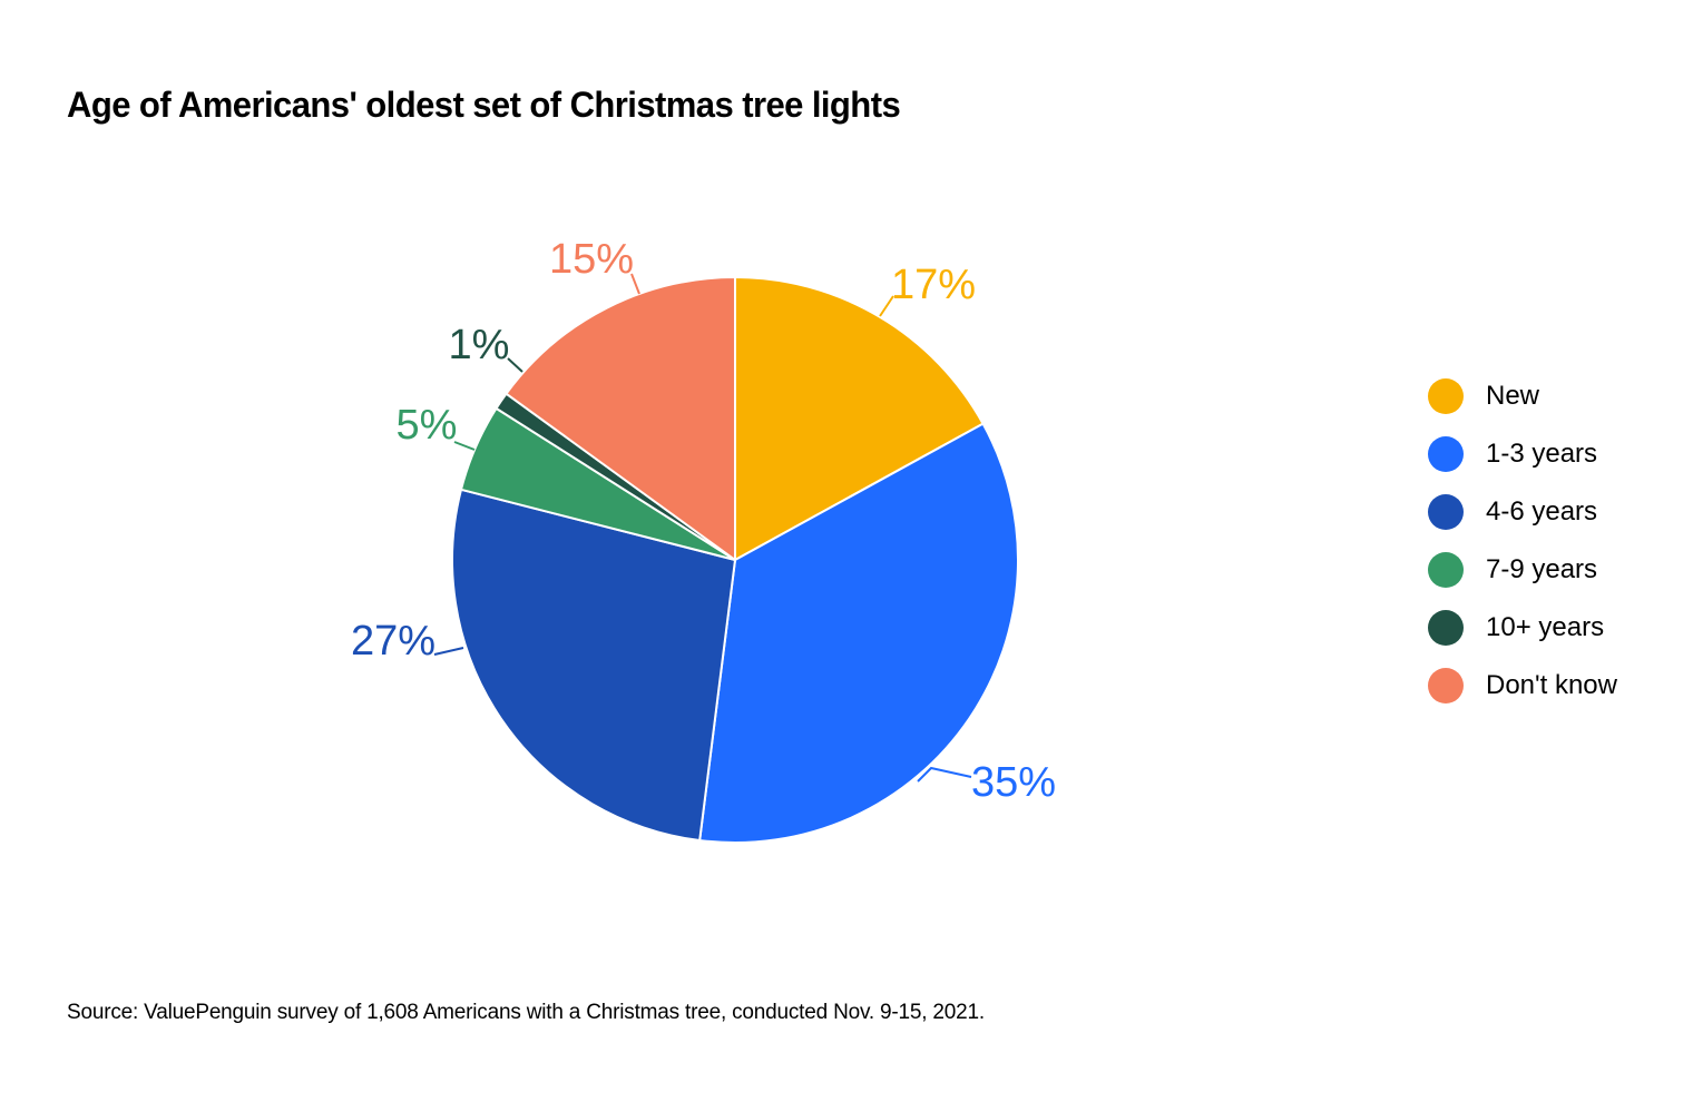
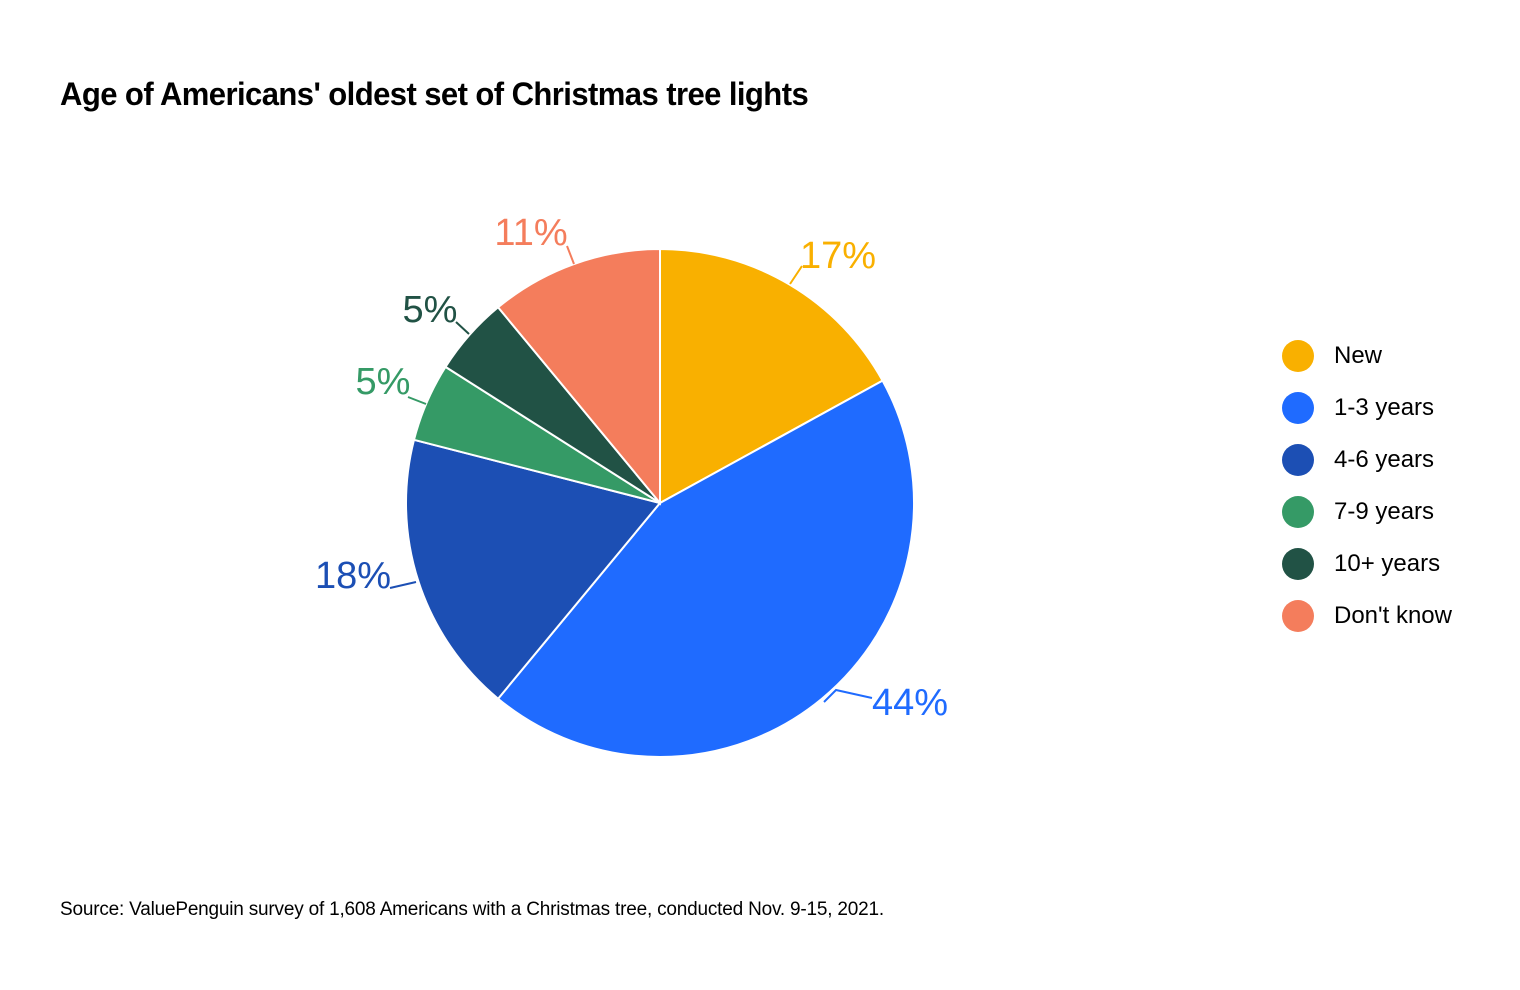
1-3 years: 35% -> 44%
4-6 years: 27% -> 18%
10+ years: 1% -> 5%
Don't know: 15% -> 11%
